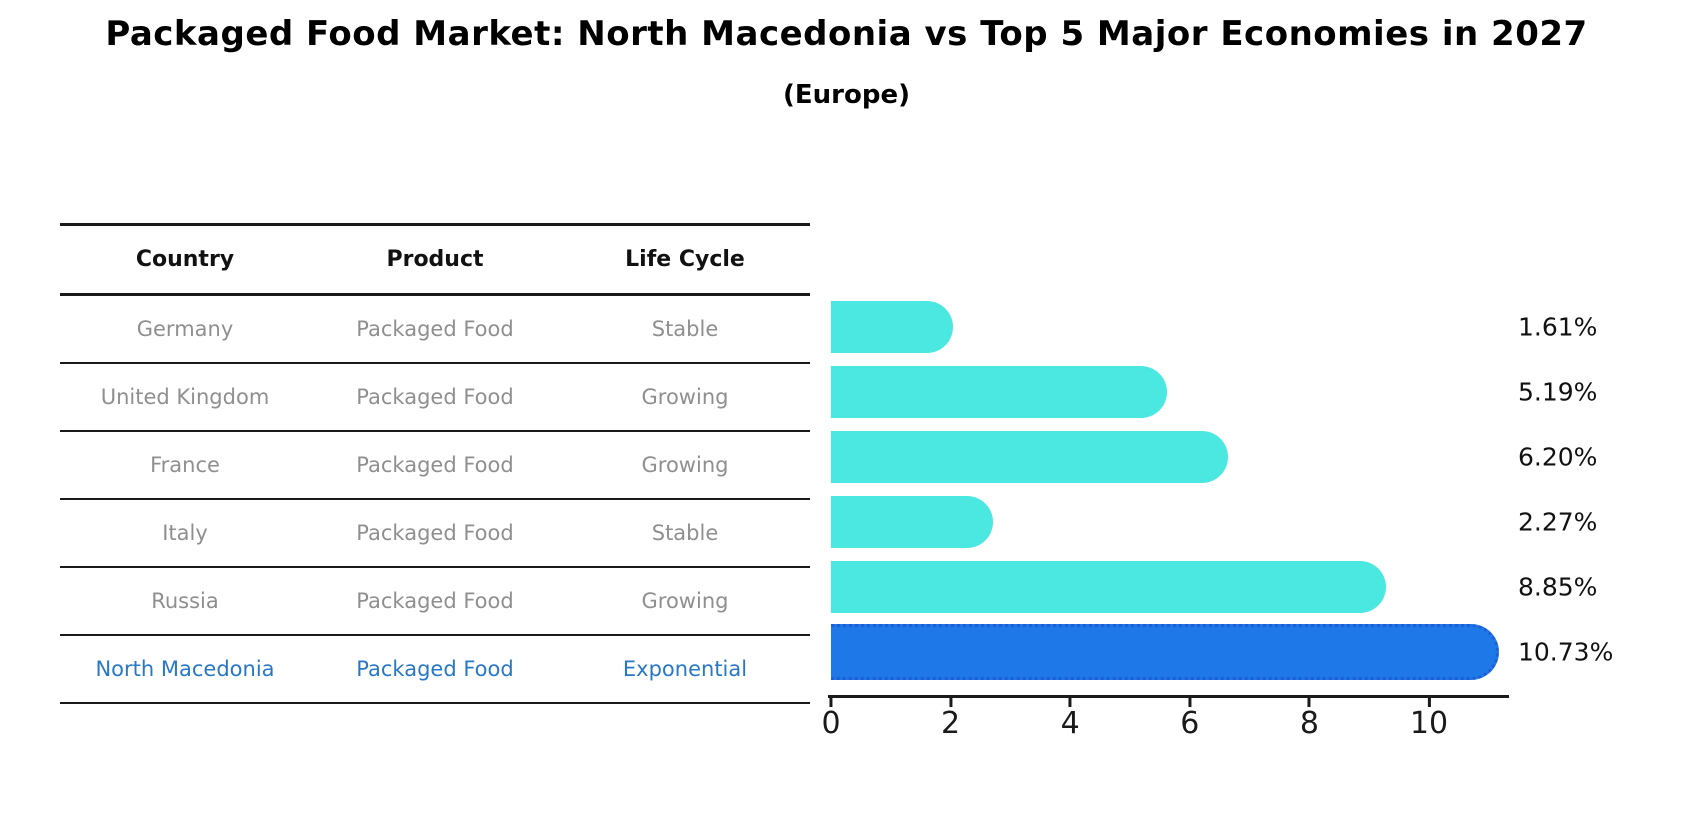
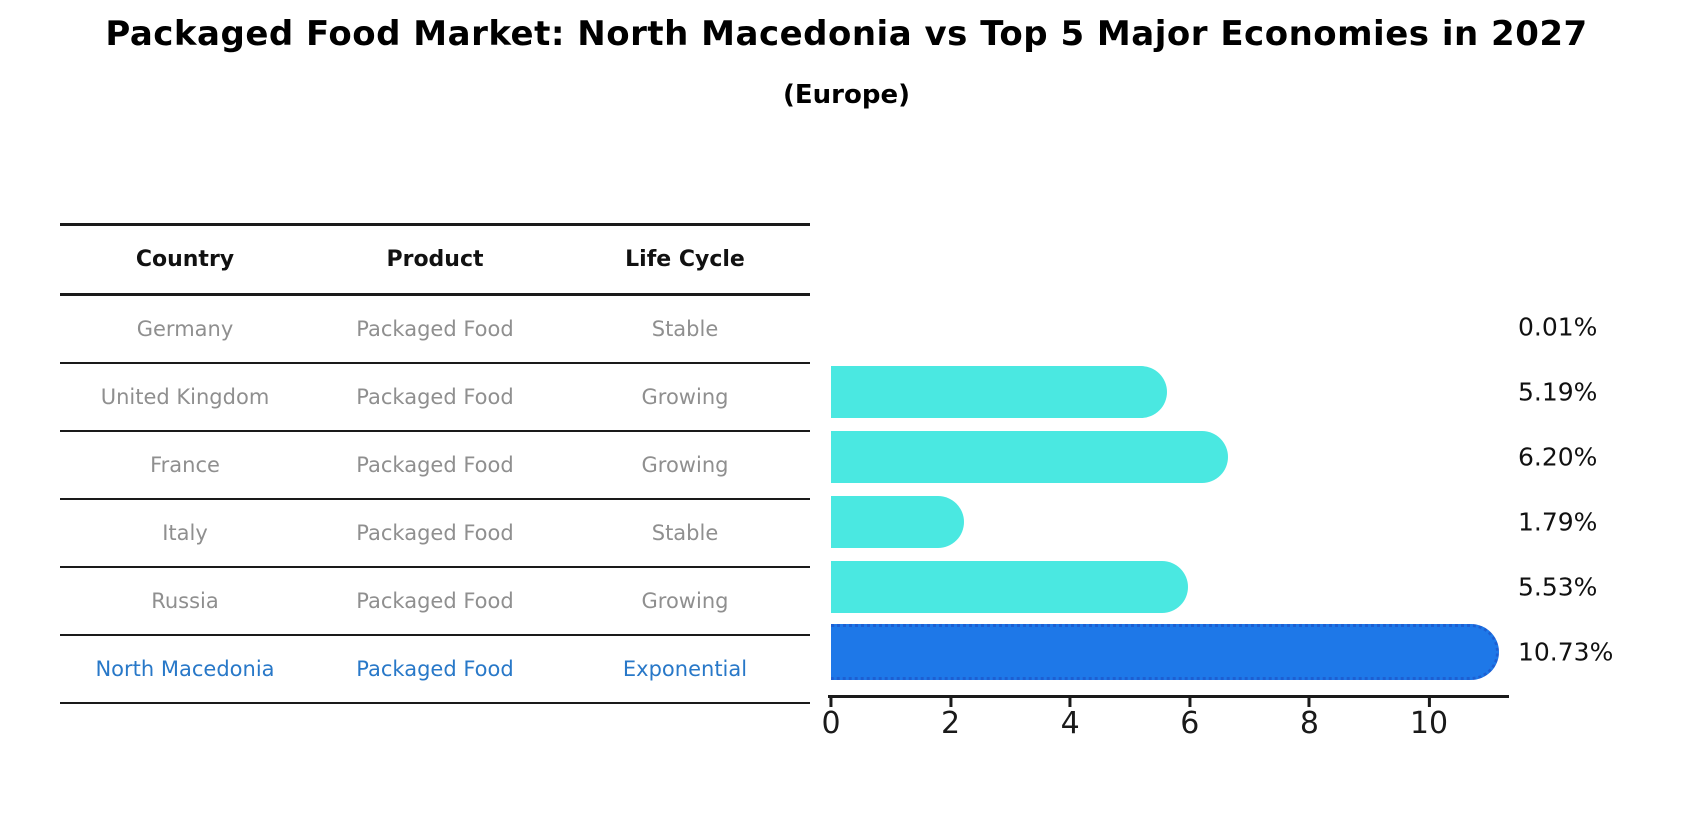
Germany: 1.61% -> 0.01%
Italy: 2.27% -> 1.79%
Russia: 8.85% -> 5.53%
